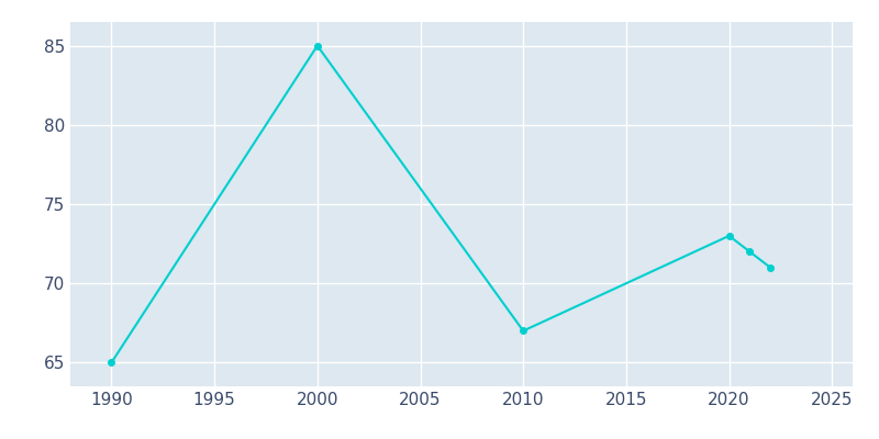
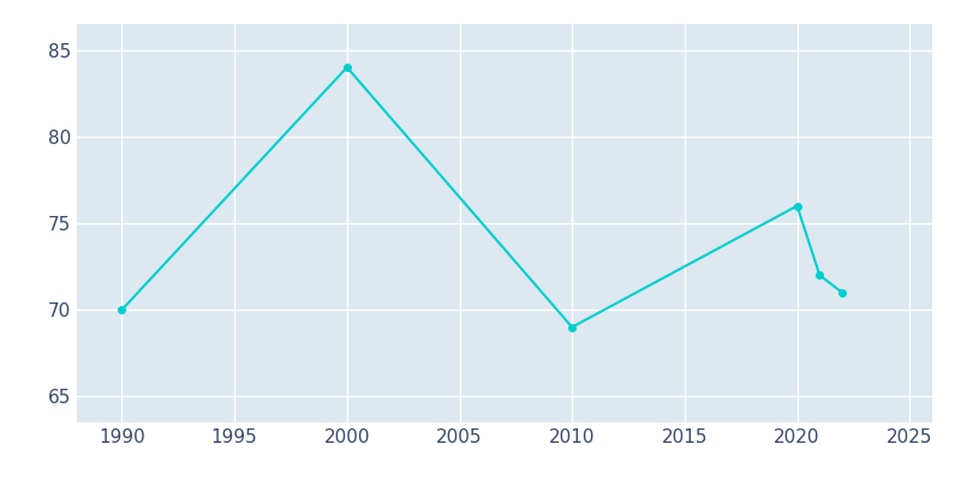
1990: 65 -> 70
2000: 85 -> 84
2010: 67 -> 69
2020: 73 -> 76
